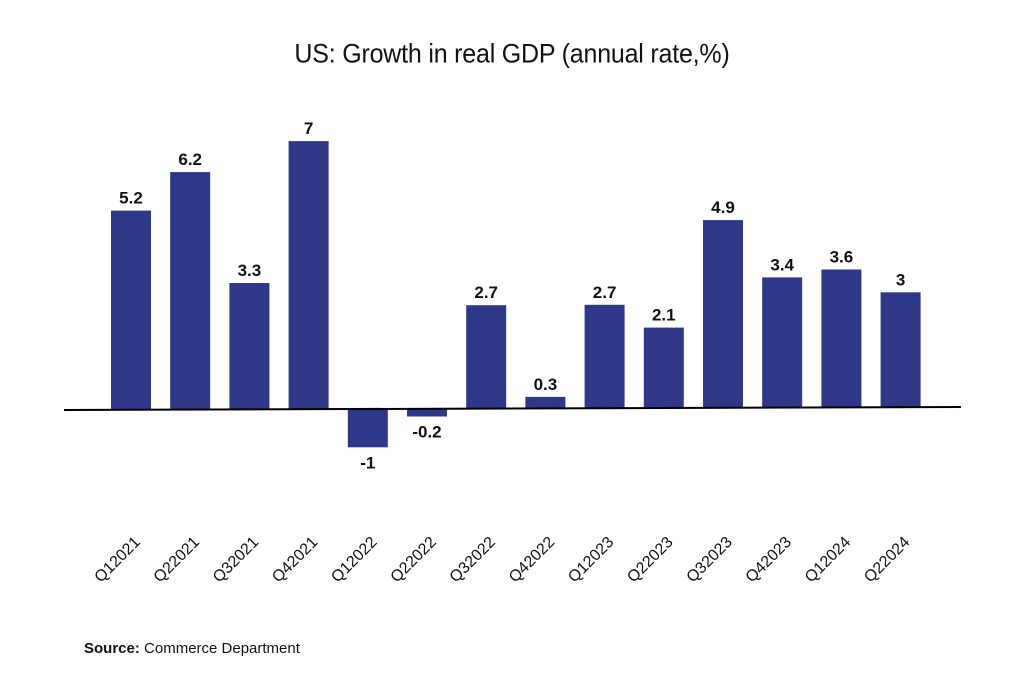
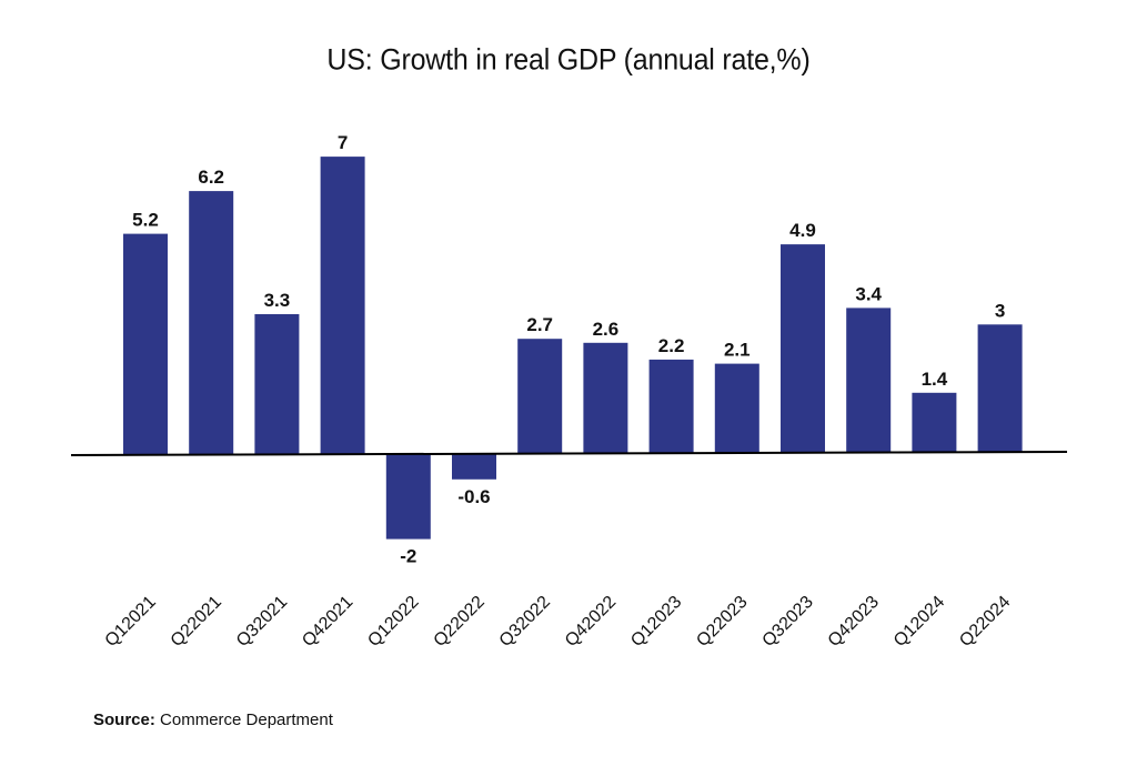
Q12022: -1 -> -2
Q22022: -0.2 -> -0.6
Q42022: 0.3 -> 2.6
Q12023: 2.7 -> 2.2
Q12024: 3.6 -> 1.4
